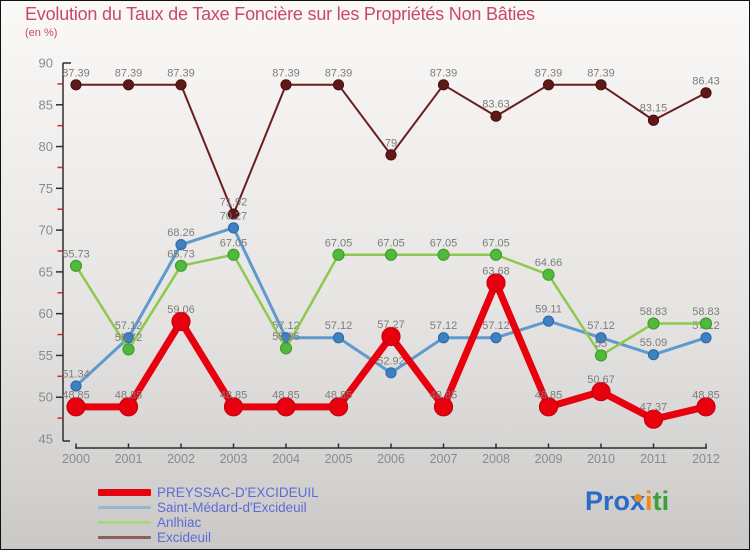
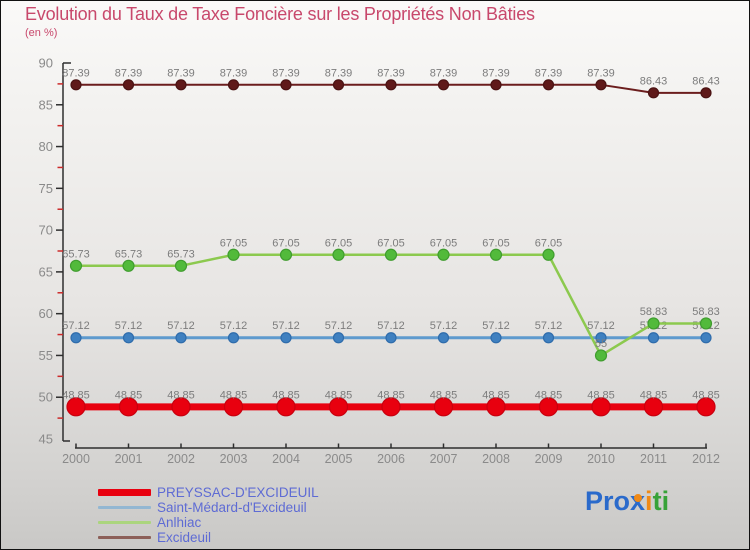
Saint-Médard-d'Excideuil/2000: 51.34 -> 57.12
Anlhiac/2001: 55.72 -> 65.73
PREYSSAC-D'EXCIDEUIL/2002: 59.06 -> 48.85
Saint-Médard-d'Excideuil/2002: 68.26 -> 57.12
Saint-Médard-d'Excideuil/2003: 70.27 -> 57.12
Excideuil/2003: 71.92 -> 87.39
Anlhiac/2004: 55.85 -> 67.05
PREYSSAC-D'EXCIDEUIL/2006: 57.27 -> 48.85
Saint-Médard-d'Excideuil/2006: 52.92 -> 57.12
Excideuil/2006: 79 -> 87.39
PREYSSAC-D'EXCIDEUIL/2008: 63.68 -> 48.85
Excideuil/2008: 83.63 -> 87.39
Saint-Médard-d'Excideuil/2009: 59.11 -> 57.12
Anlhiac/2009: 64.66 -> 67.05
PREYSSAC-D'EXCIDEUIL/2010: 50.67 -> 48.85
PREYSSAC-D'EXCIDEUIL/2011: 47.37 -> 48.85
Saint-Médard-d'Excideuil/2011: 55.09 -> 57.12
Excideuil/2011: 83.15 -> 86.43
